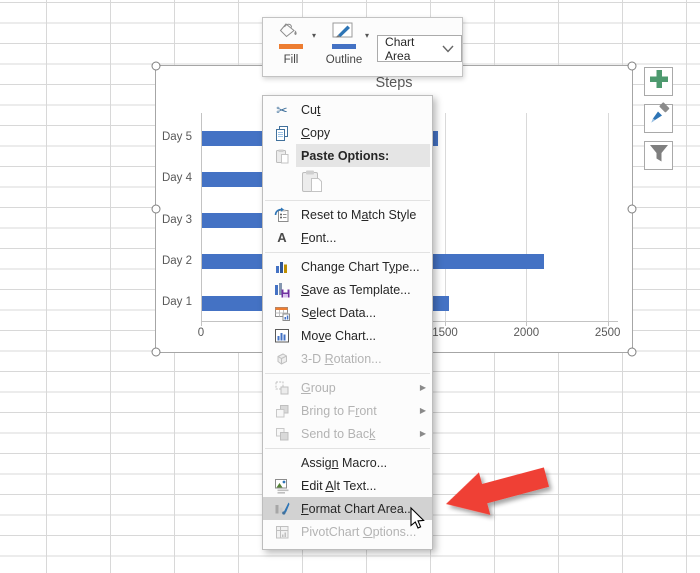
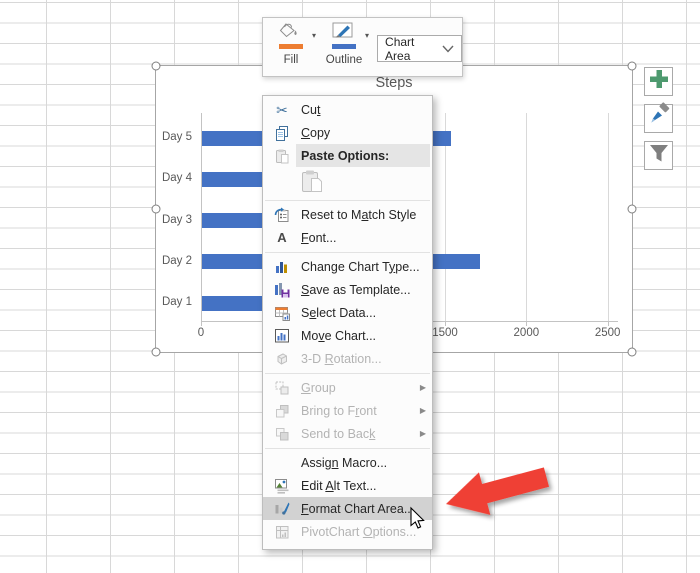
Day 1: 1520 -> 1050
Day 2: 2100 -> 1710
Day 5: 1450 -> 1530
